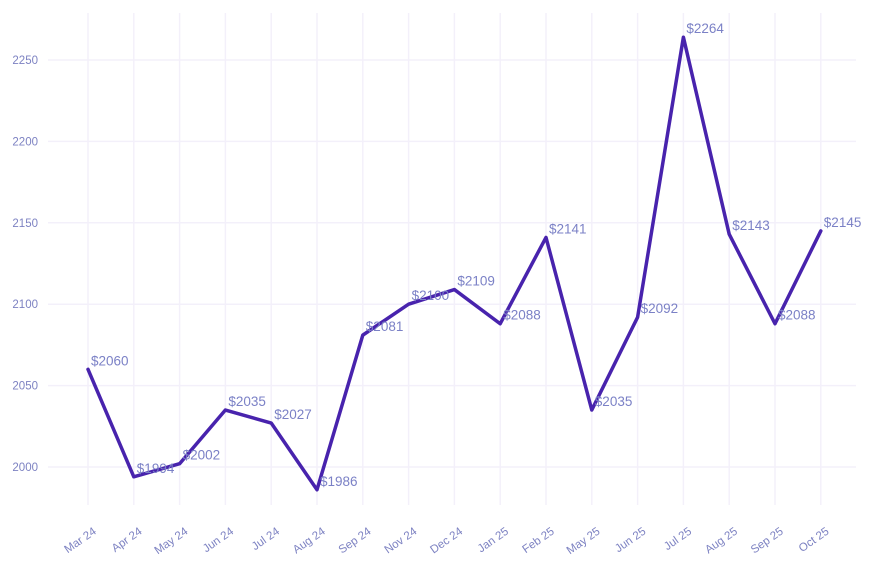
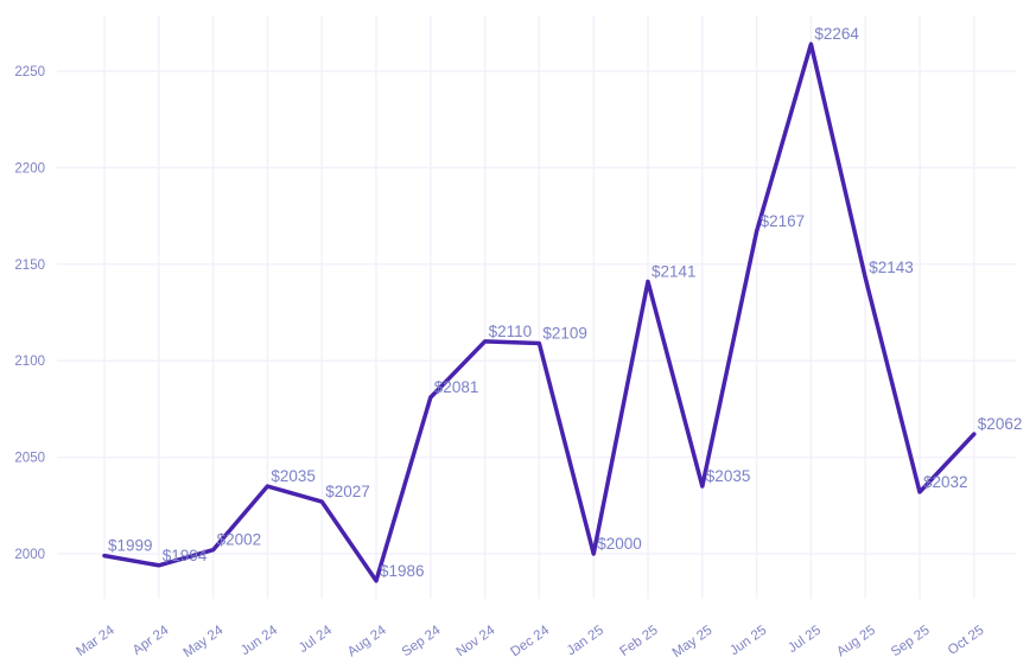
Mar 24: $2060 -> $1999
Nov 24: $2100 -> $2110
Jan 25: $2088 -> $2000
Jun 25: $2092 -> $2167
Sep 25: $2088 -> $2032
Oct 25: $2145 -> $2062
